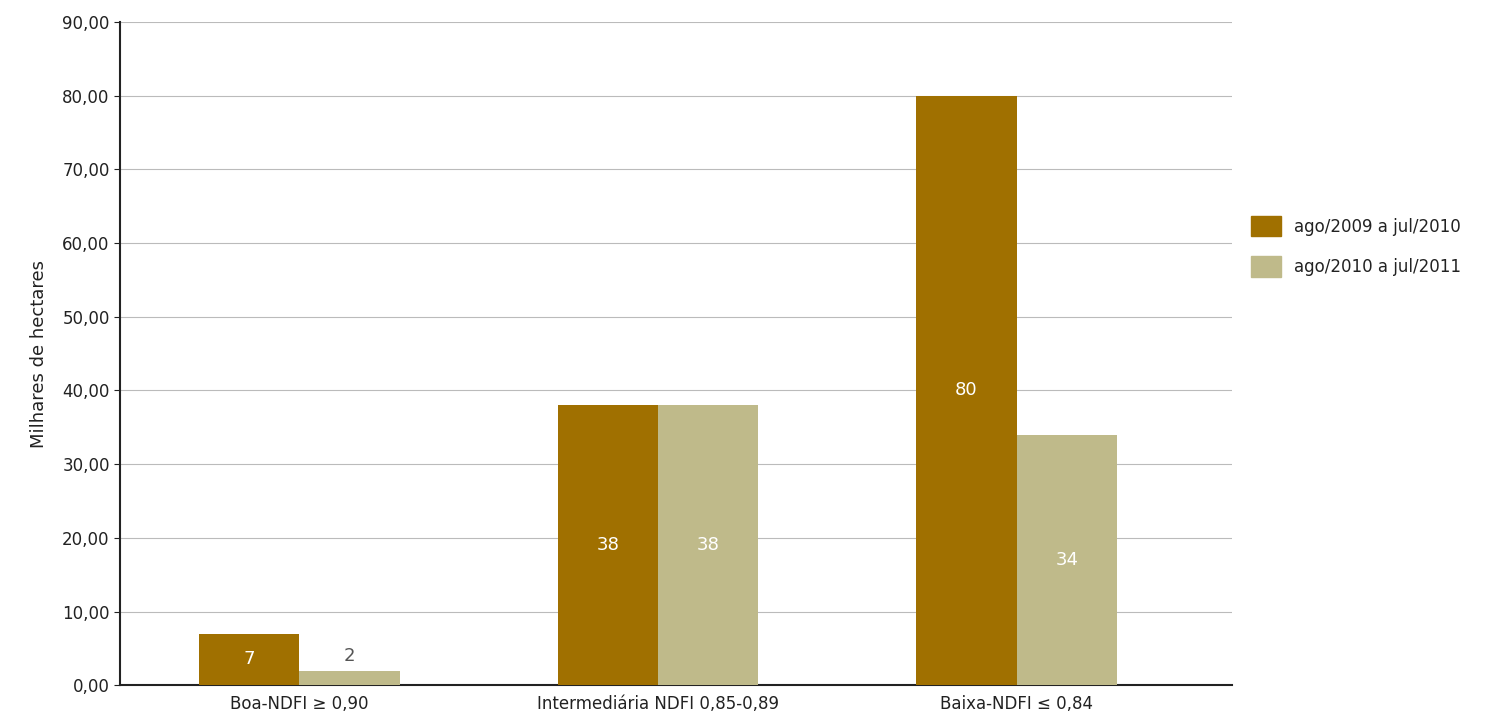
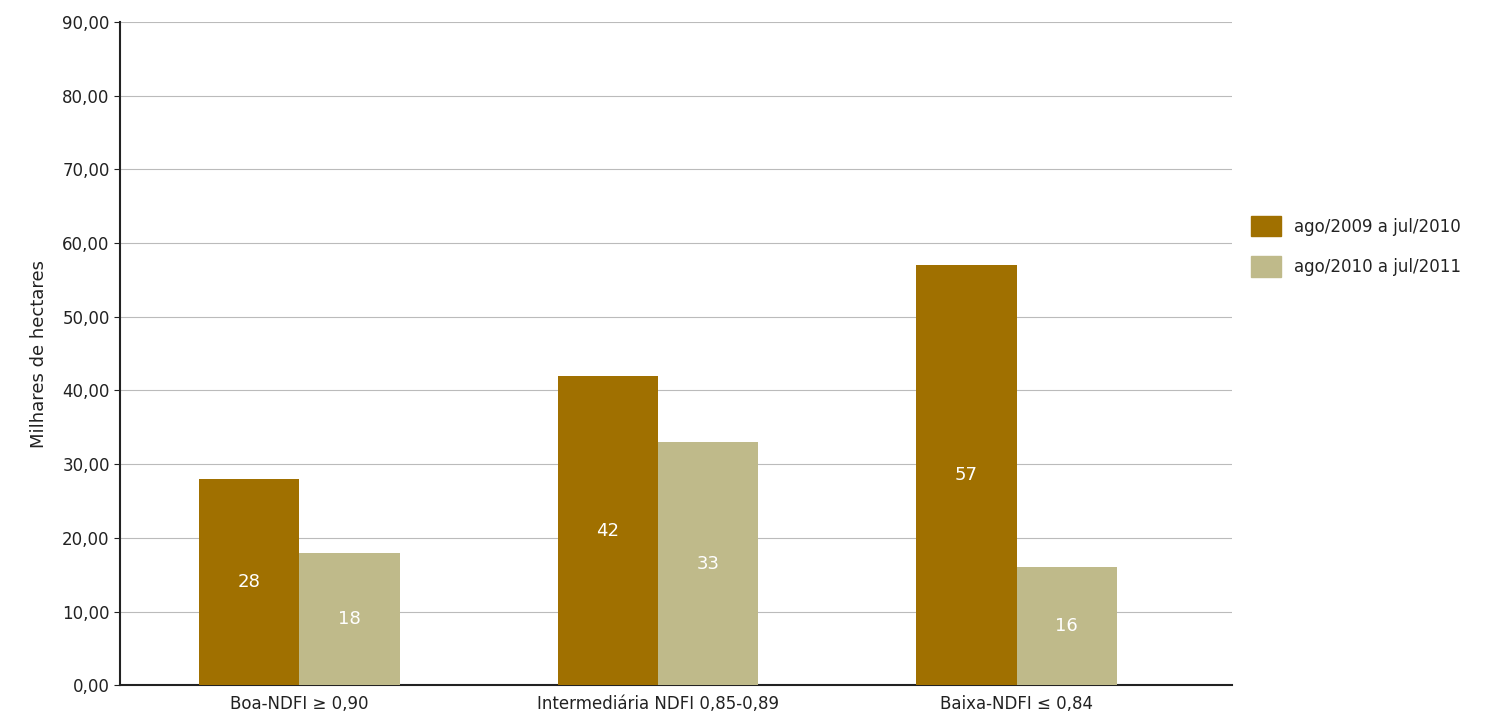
ago/2009 a jul/2010/Boa-NDFI ≥ 0,90: 7 -> 28
ago/2010 a jul/2011/Boa-NDFI ≥ 0,90: 2 -> 18
ago/2009 a jul/2010/Intermediária NDFI 0,85-0,89: 38 -> 42
ago/2010 a jul/2011/Intermediária NDFI 0,85-0,89: 38 -> 33
ago/2009 a jul/2010/Baixa-NDFI ≤ 0,84: 80 -> 57
ago/2010 a jul/2011/Baixa-NDFI ≤ 0,84: 34 -> 16
